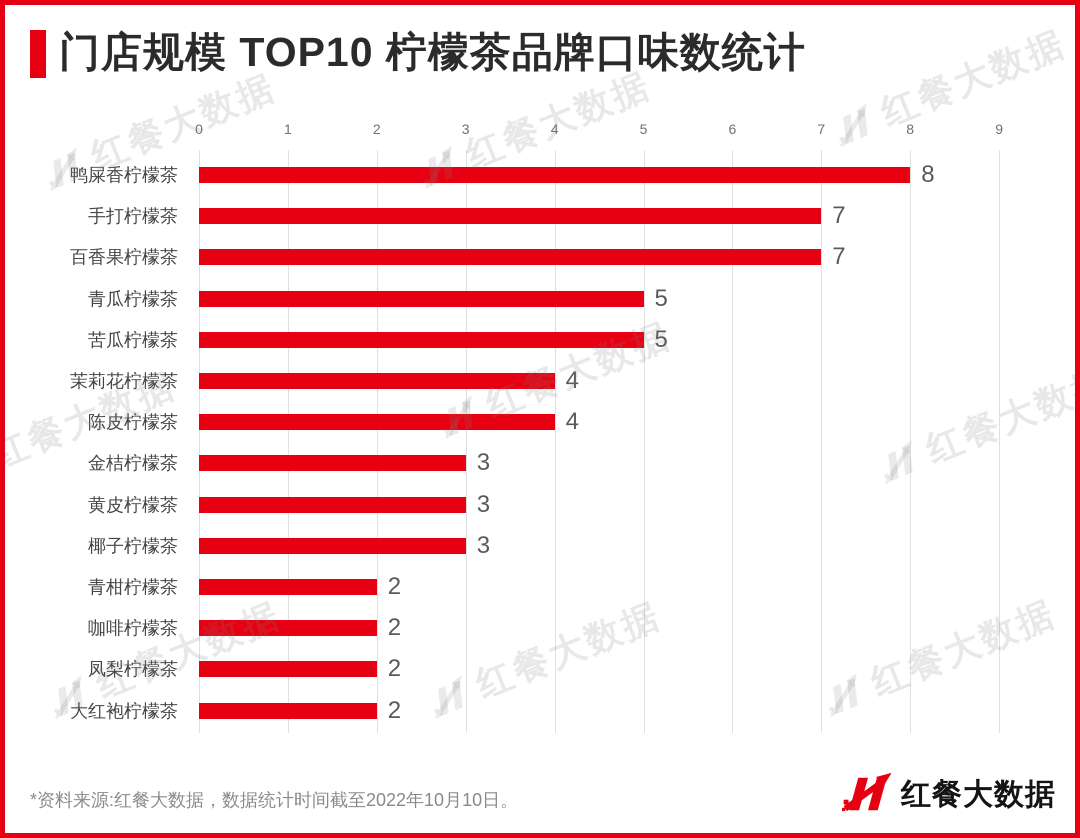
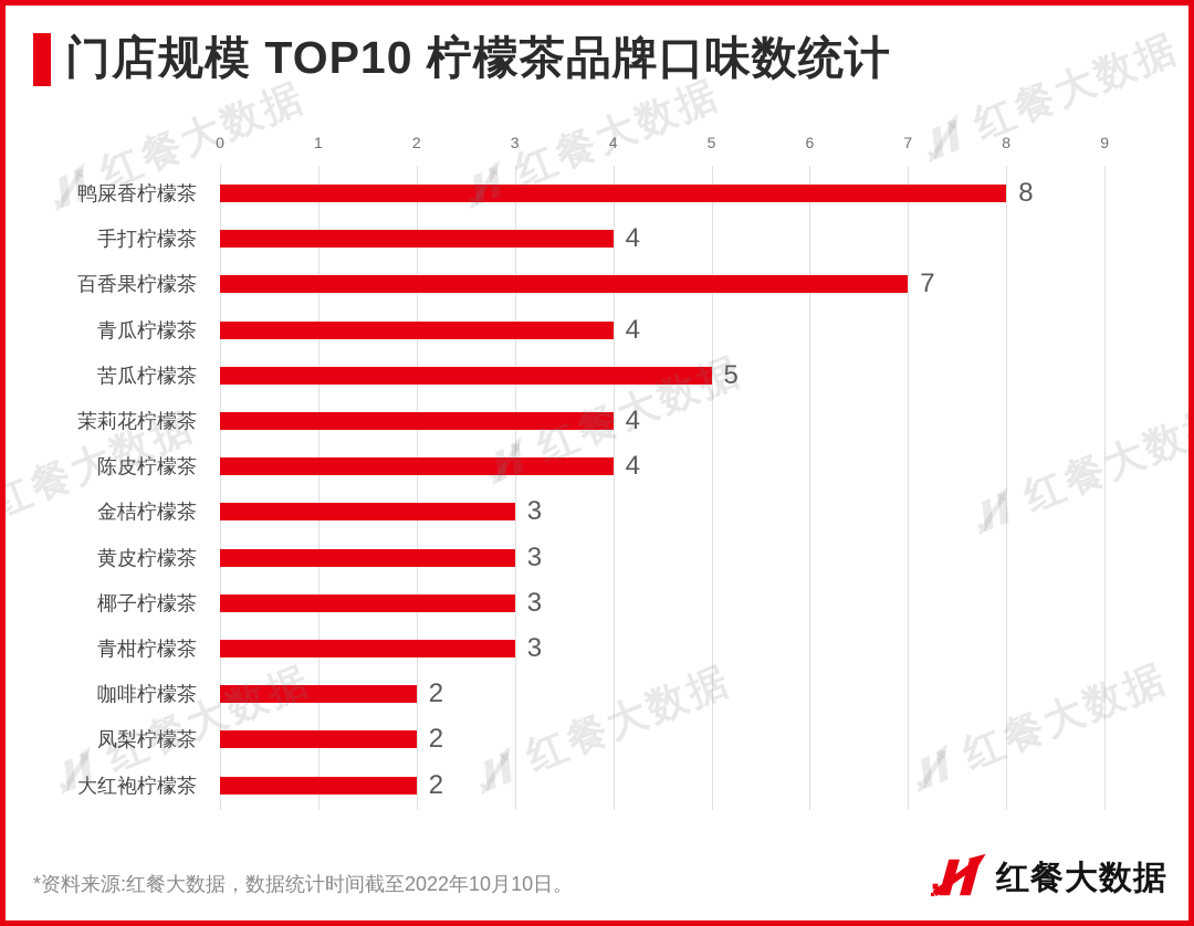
手打柠檬茶: 7 -> 4
青瓜柠檬茶: 5 -> 4
青柑柠檬茶: 2 -> 3
